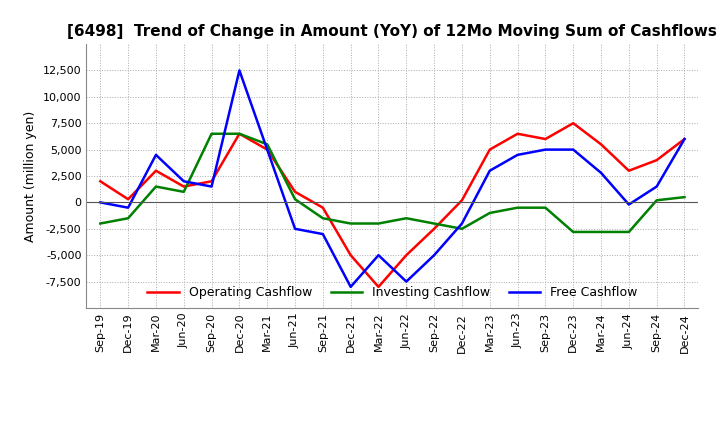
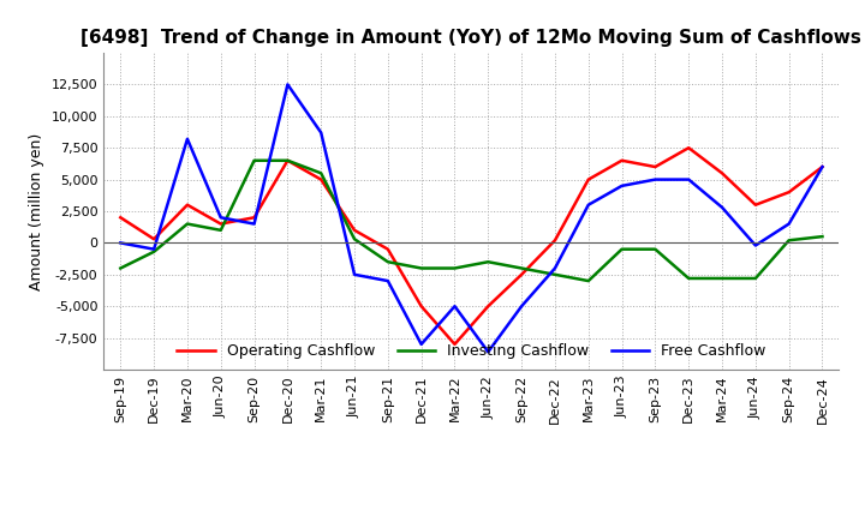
Investing Cashflow/Dec-19: -1,500 -> -700
Free Cashflow/Mar-20: 4,500 -> 8,200
Free Cashflow/Mar-21: 5,000 -> 8,700
Free Cashflow/Jun-22: -7,500 -> -8,600
Investing Cashflow/Mar-23: -1,000 -> -3,000
